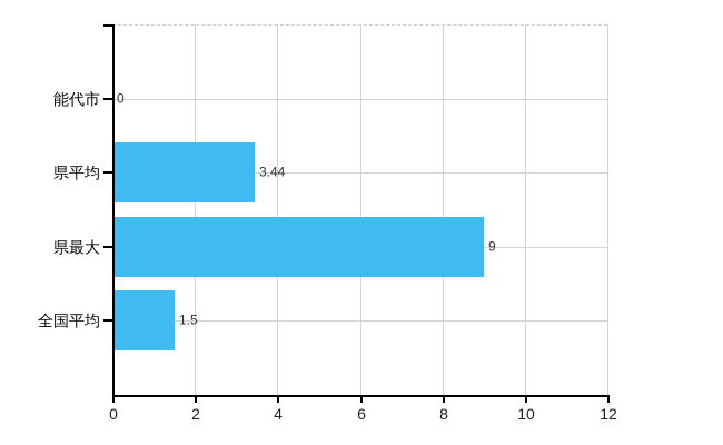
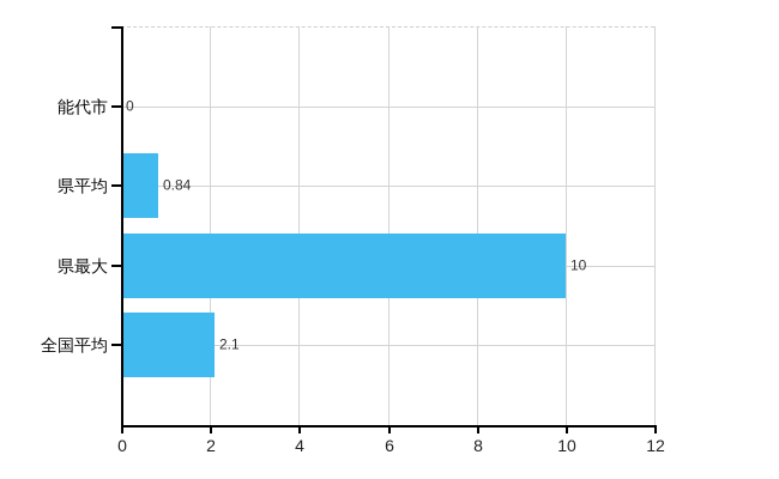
県平均: 3.44 -> 0.84
県最大: 9 -> 10
全国平均: 1.5 -> 2.1
